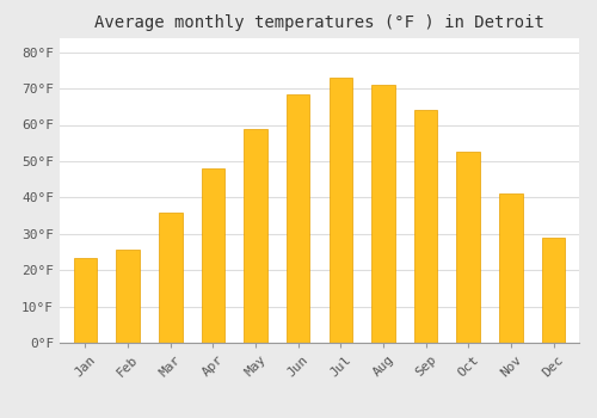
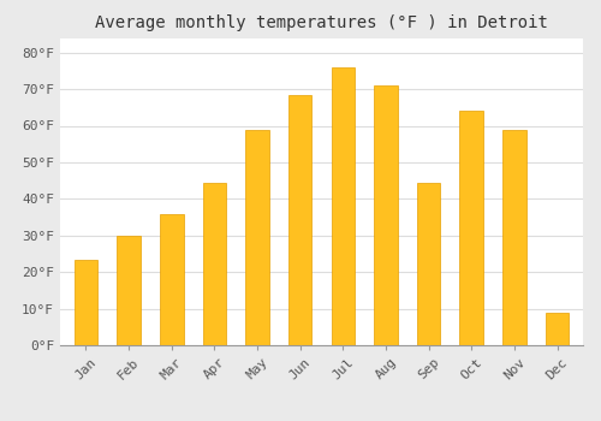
Feb: 25.5°F -> 30.0°F
Apr: 48.0°F -> 44.5°F
Jul: 73.0°F -> 76.0°F
Sep: 64.0°F -> 44.5°F
Oct: 52.5°F -> 64.0°F
Nov: 41.0°F -> 59.0°F
Dec: 29.0°F -> 9.0°F
